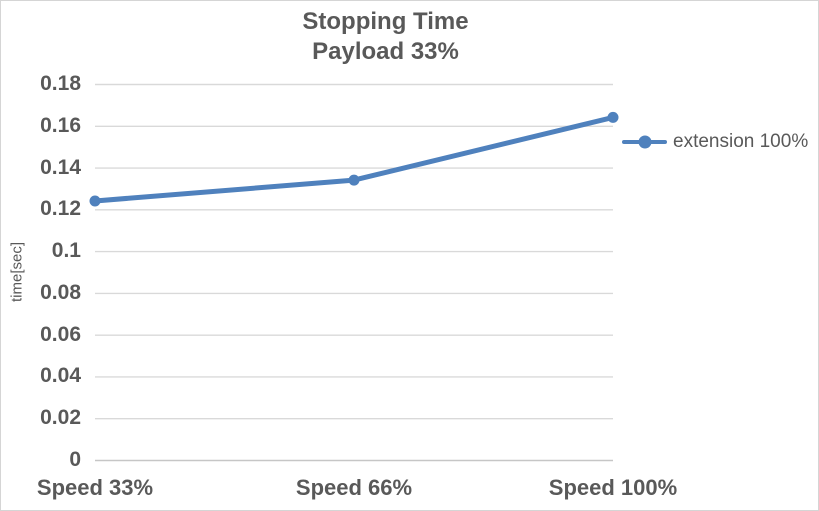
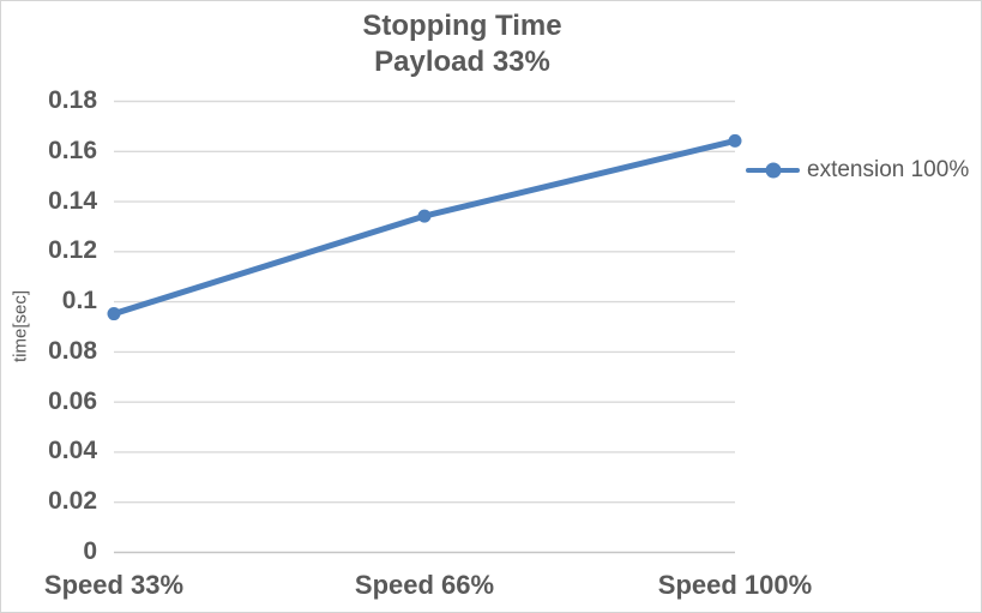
Speed 33%: 0.124 -> 0.095
